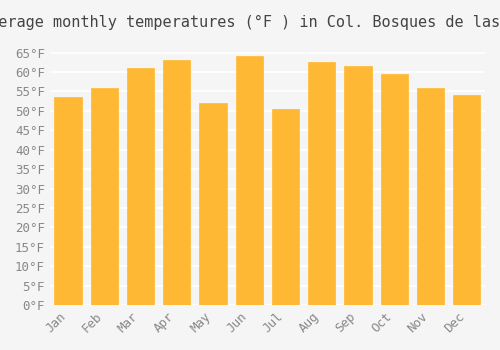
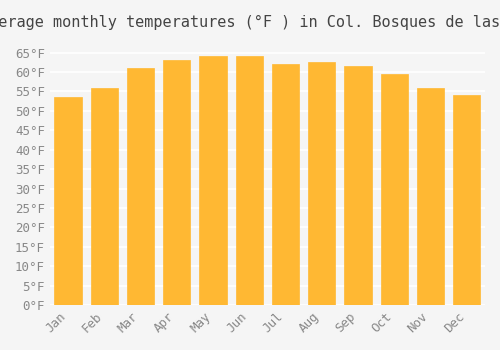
May: 52.0°F -> 64.0°F
Jul: 50.5°F -> 62.0°F
